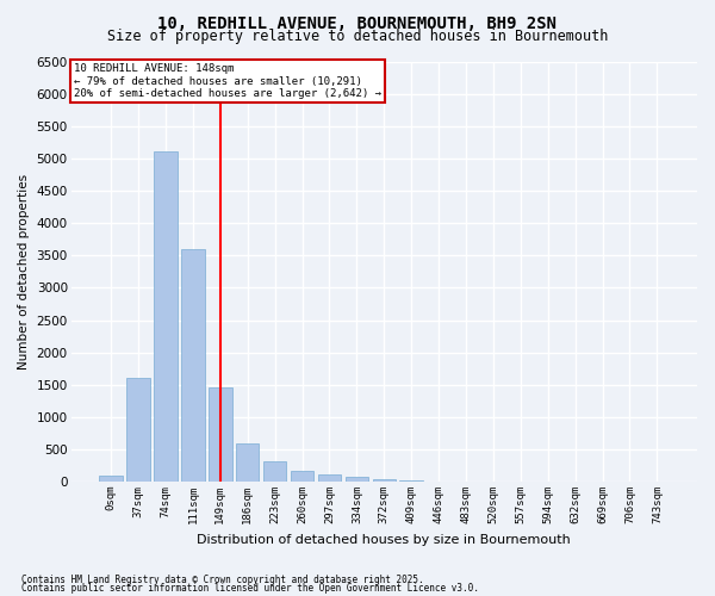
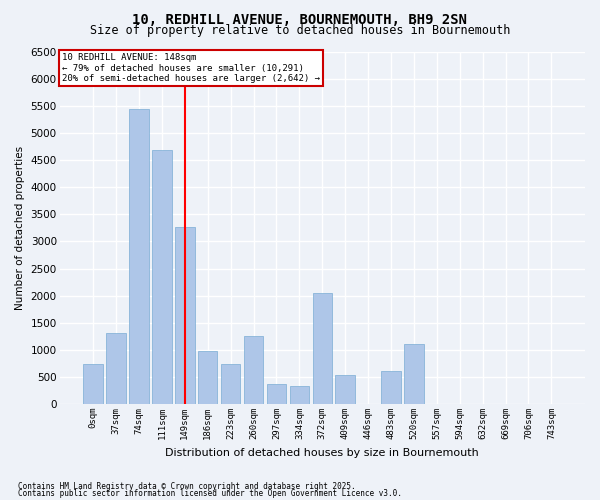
0sqm: 100 -> 740
37sqm: 1600 -> 1320
74sqm: 5100 -> 5440
111sqm: 3600 -> 4680
149sqm: 1450 -> 3260
186sqm: 600 -> 980
223sqm: 320 -> 740
260sqm: 160 -> 1260
297sqm: 120 -> 380
334sqm: 80 -> 340
372sqm: 40 -> 2040
409sqm: 20 -> 540
483sqm: 0 -> 620
520sqm: 0 -> 1100
